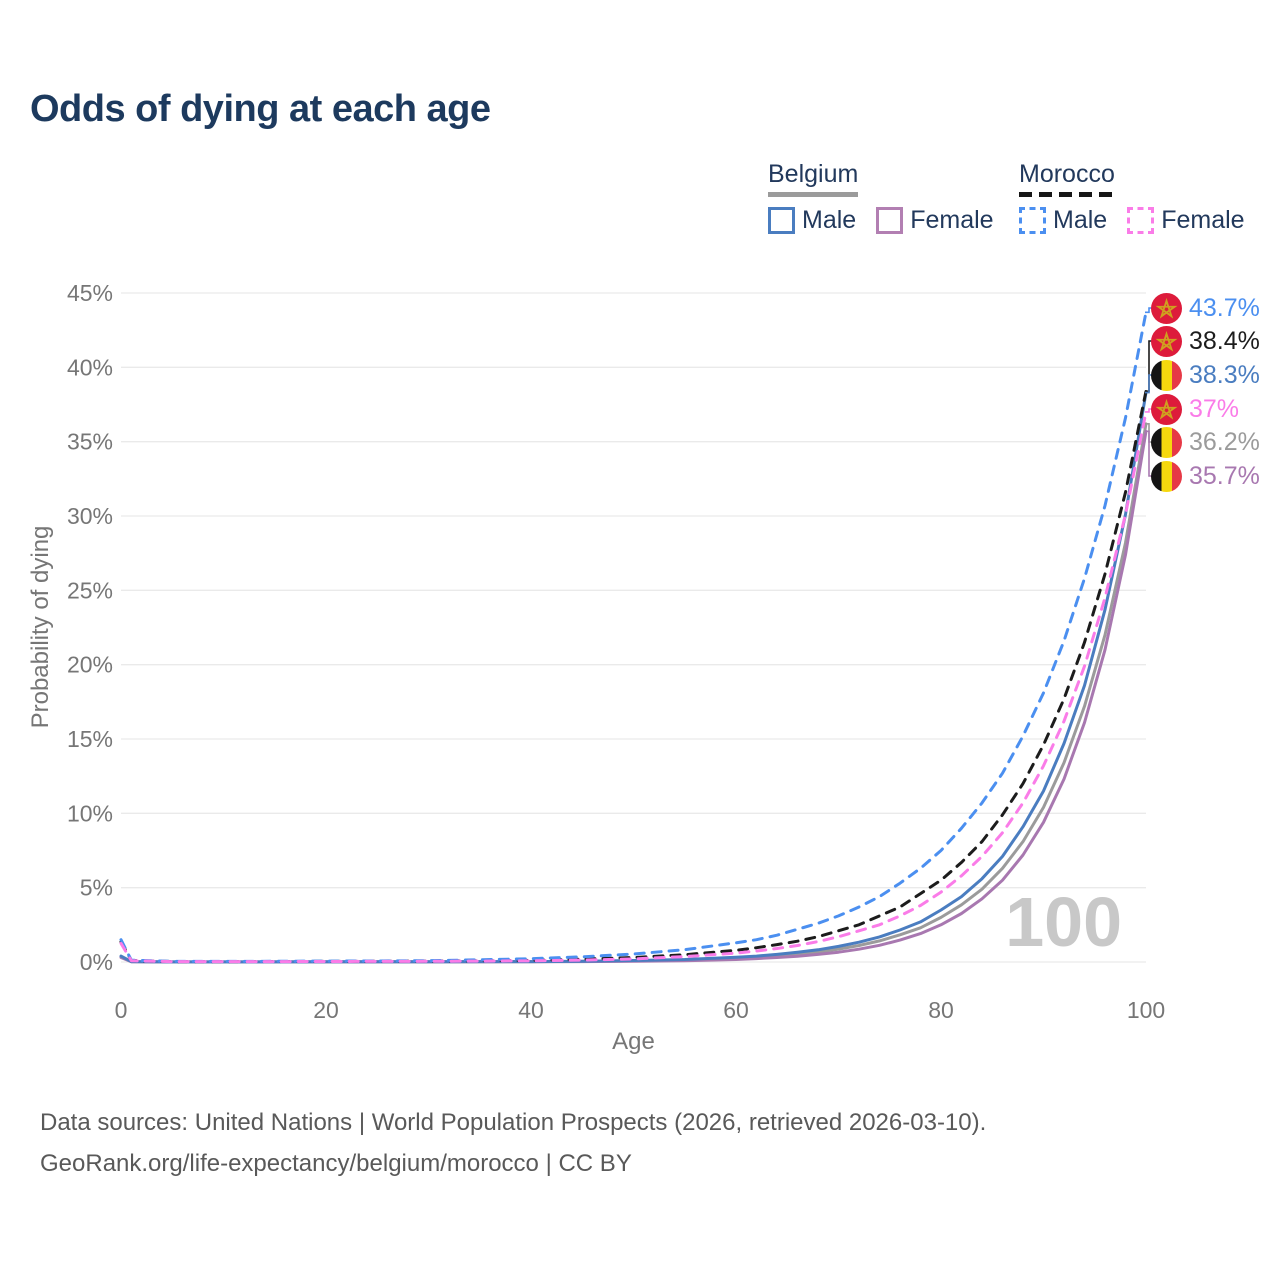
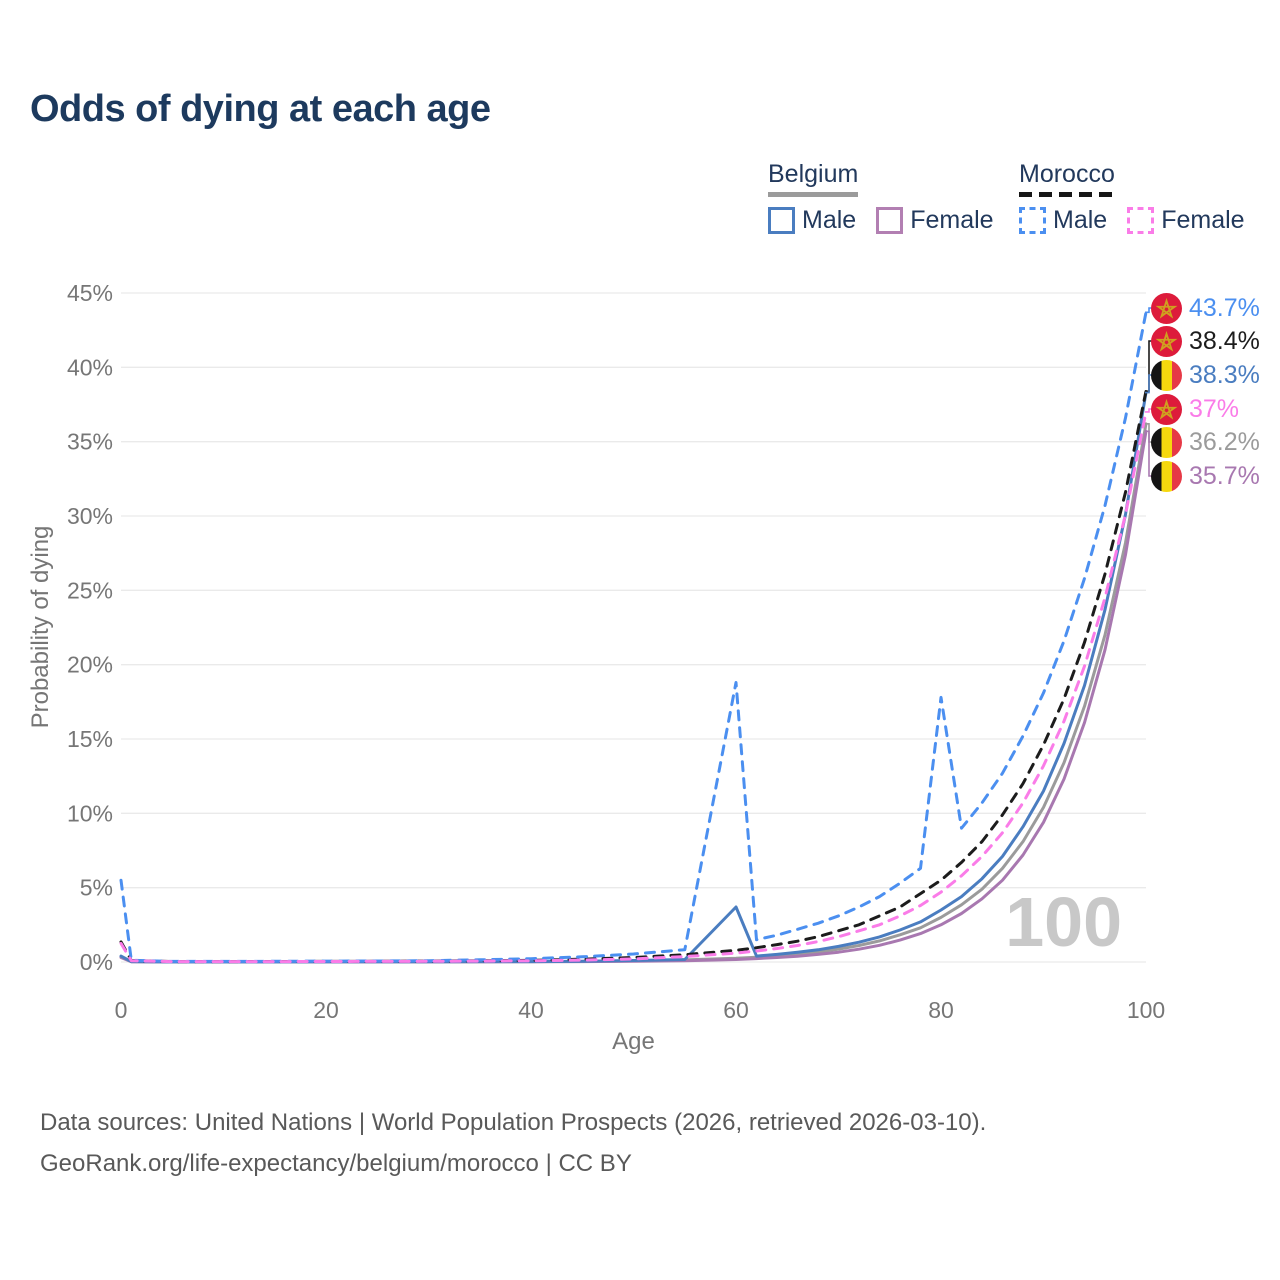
Morocco Male/0: 1.5% -> 5.5%
Belgium Male/60: 0.3% -> 3.7%
Morocco Male/60: 1.3% -> 18.8%
Morocco Male/80: 7.5% -> 17.8%
